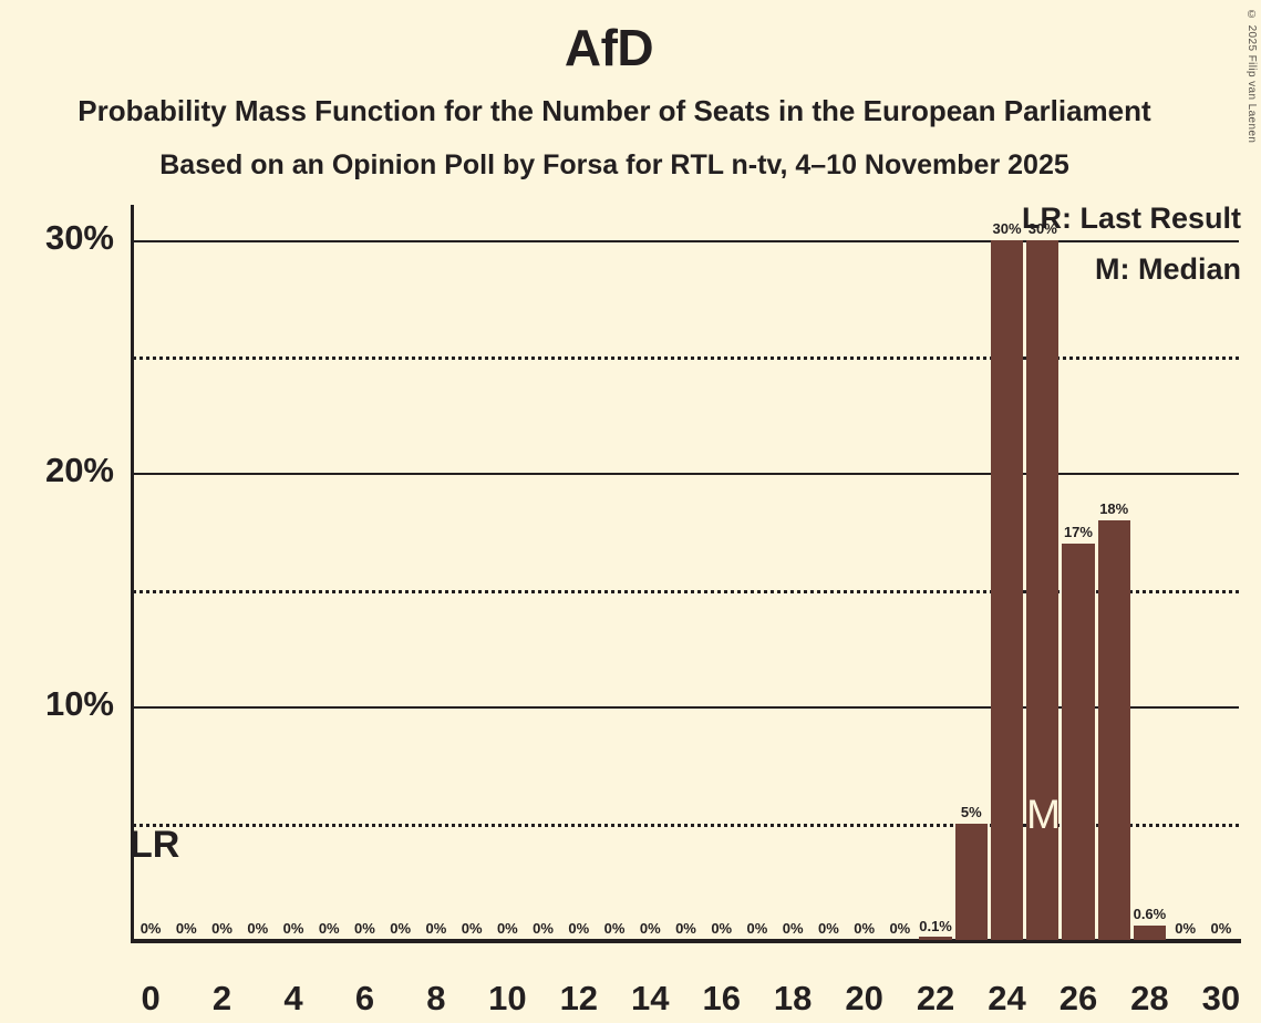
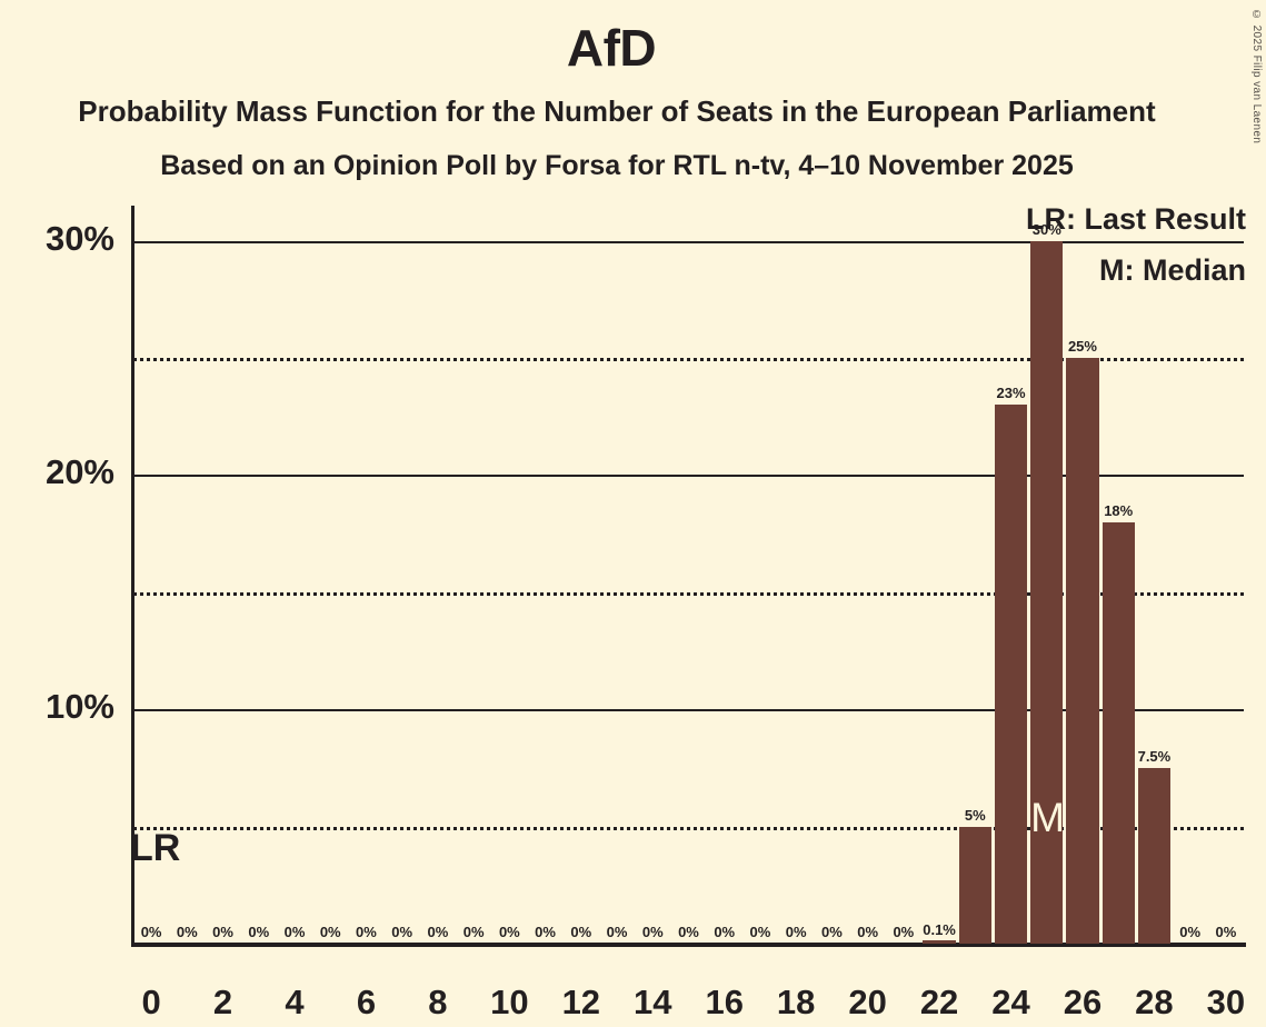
24: 30% -> 23%
26: 17% -> 25%
28: 0.6% -> 7.5%
